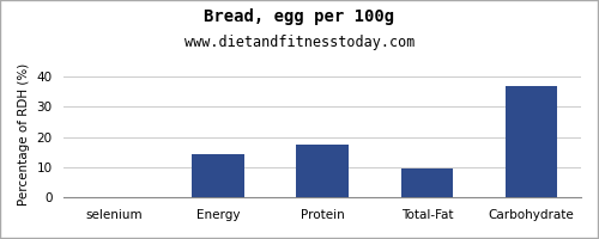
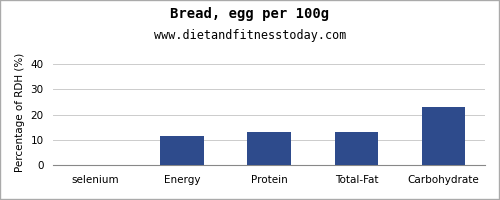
Energy: 14.5 -> 11.5
Protein: 17.5 -> 13.0
Total-Fat: 9.5 -> 13.0
Carbohydrate: 37.0 -> 23.0
